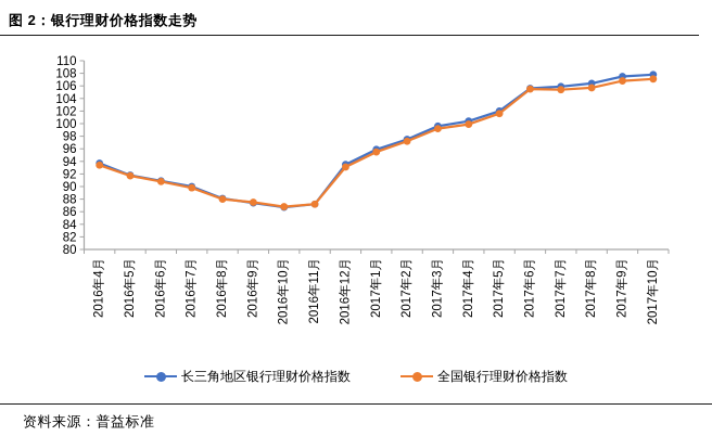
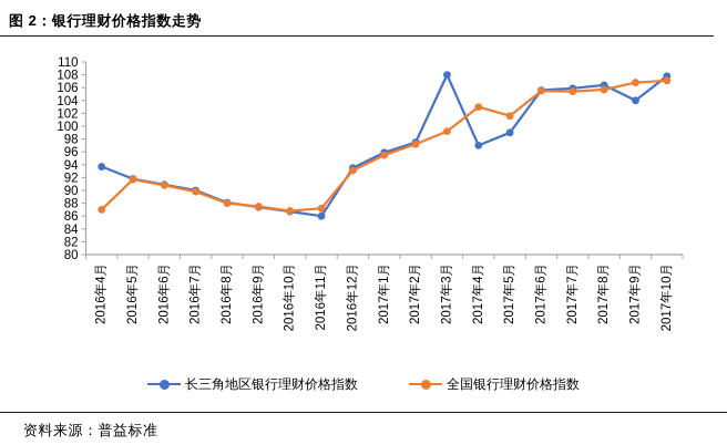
全国银行理财价格指数/2016年4月: 93 -> 87
长三角地区银行理财价格指数/2016年11月: 87 -> 86
长三角地区银行理财价格指数/2017年3月: 100 -> 108
长三角地区银行理财价格指数/2017年4月: 100 -> 97
全国银行理财价格指数/2017年4月: 100 -> 103
长三角地区银行理财价格指数/2017年5月: 102 -> 99
长三角地区银行理财价格指数/2017年9月: 108 -> 104
